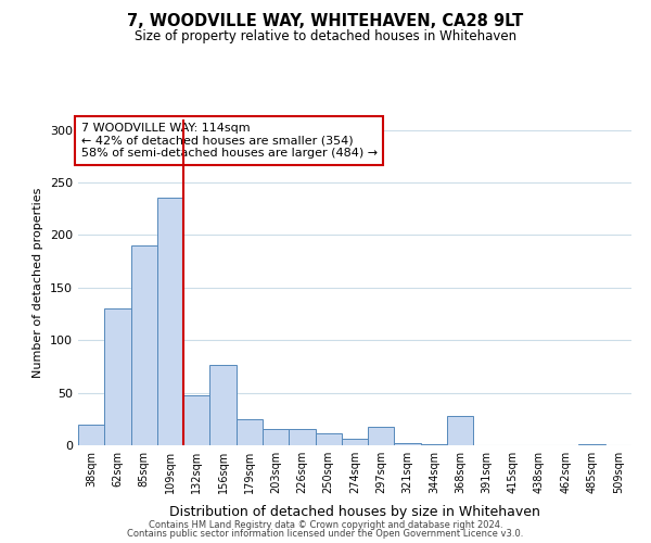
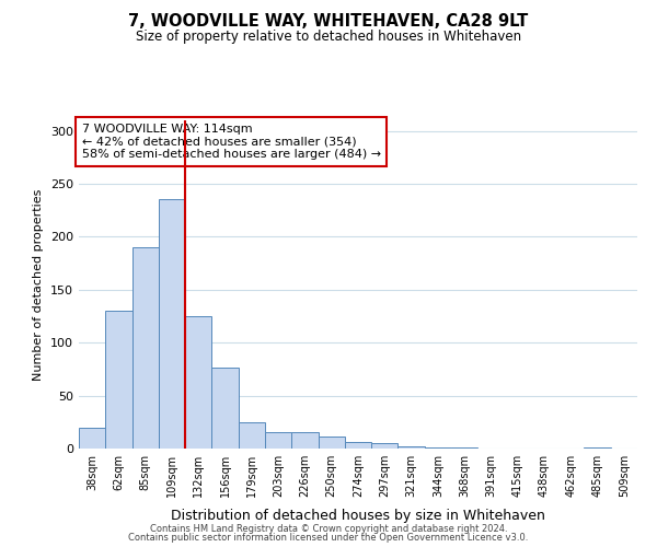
132sqm: 48 -> 125
297sqm: 18 -> 5
368sqm: 28 -> 1
